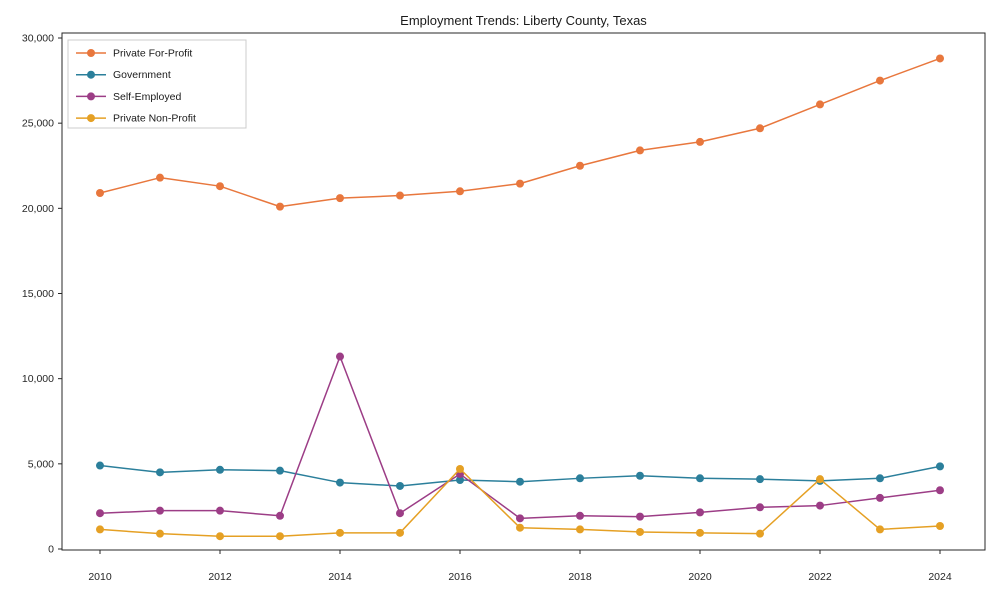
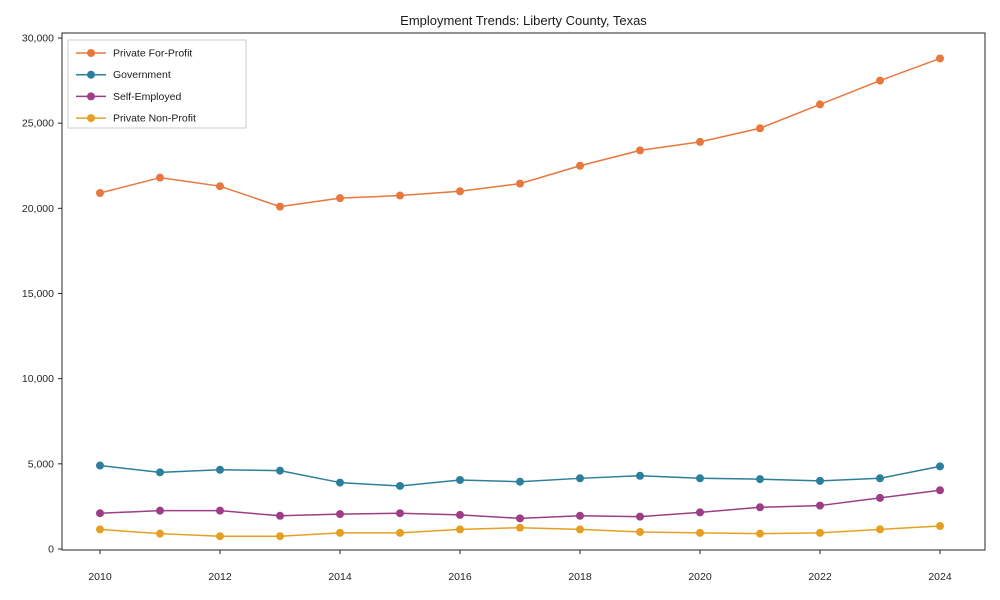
Self-Employed/2014: 11300 -> 2000
Self-Employed/2016: 4400 -> 2000
Private Non-Profit/2016: 4700 -> 1200
Private Non-Profit/2022: 4100 -> 1000
